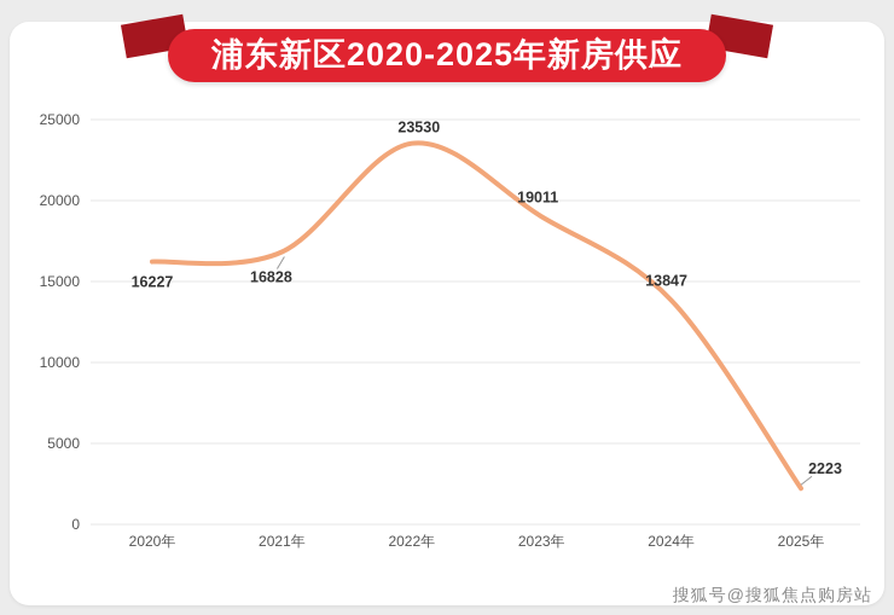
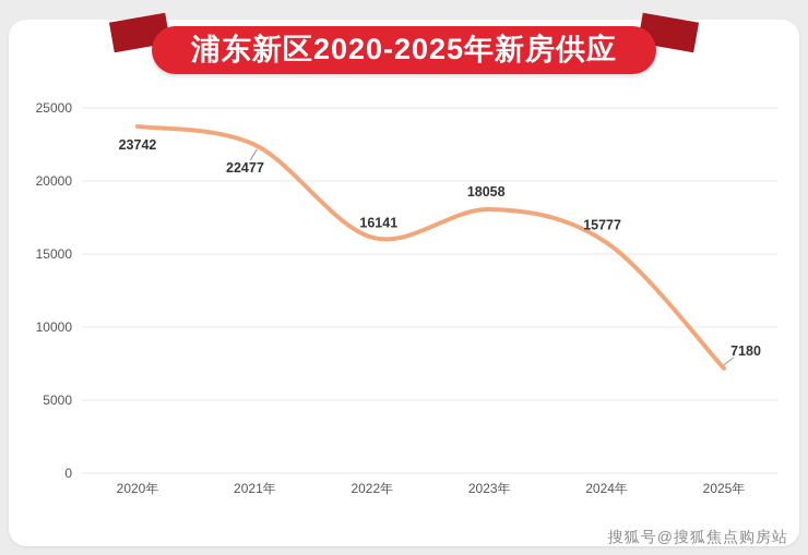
2020年: 16227 -> 23742
2021年: 16828 -> 22477
2022年: 23530 -> 16141
2023年: 19011 -> 18058
2024年: 13847 -> 15777
2025年: 2223 -> 7180
